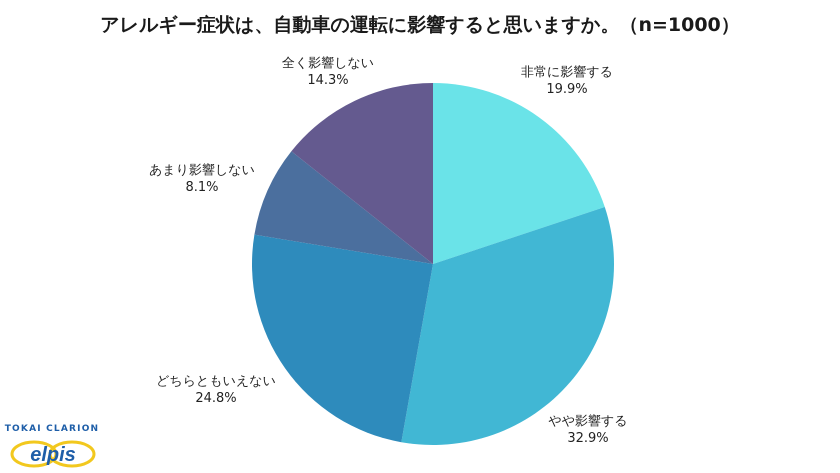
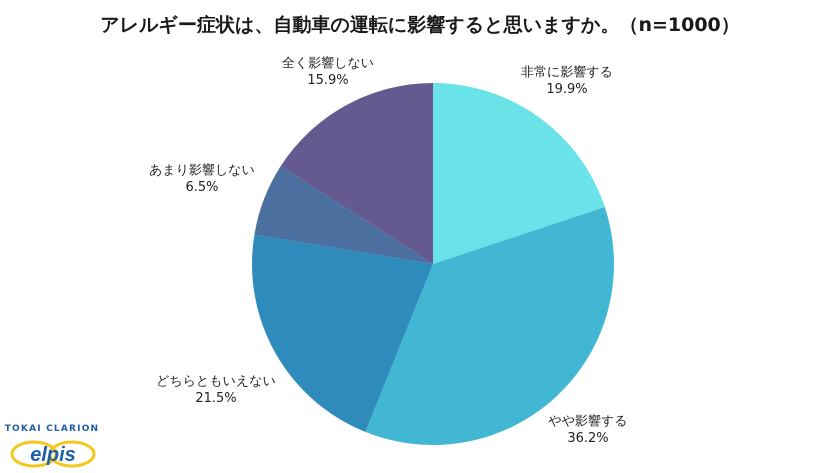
やや影響する: 32.9% -> 36.2%
どちらともいえない: 24.8% -> 21.5%
あまり影響しない: 8.1% -> 6.5%
全く影響しない: 14.3% -> 15.9%
